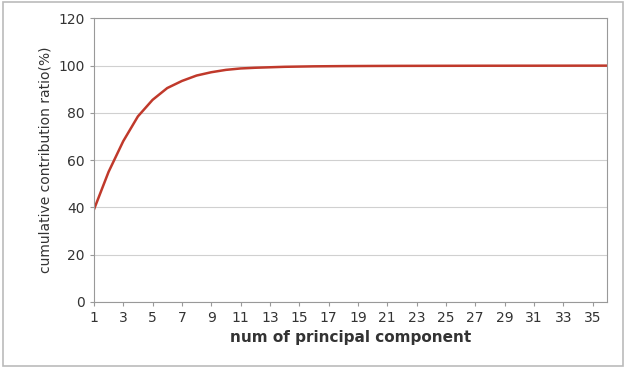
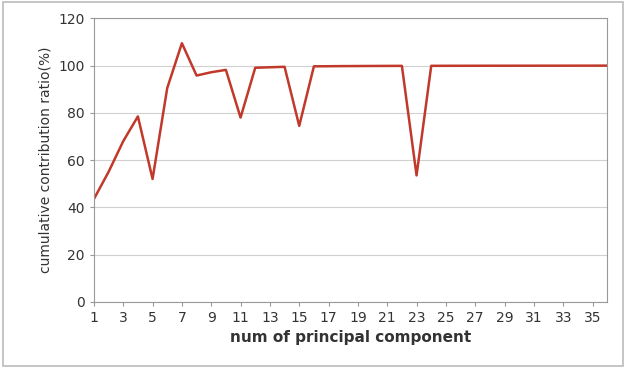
1: 39.0 -> 43.5
5: 85.5 -> 52.0
7: 93.5 -> 109.5
11: 98.8 -> 78.0
15: 99.6 -> 74.5
23: 99.9 -> 53.5
